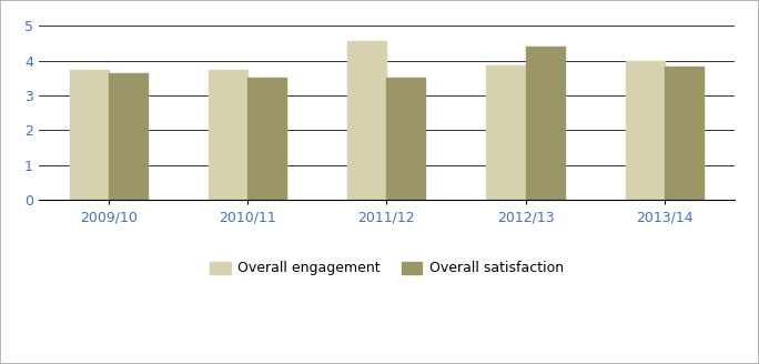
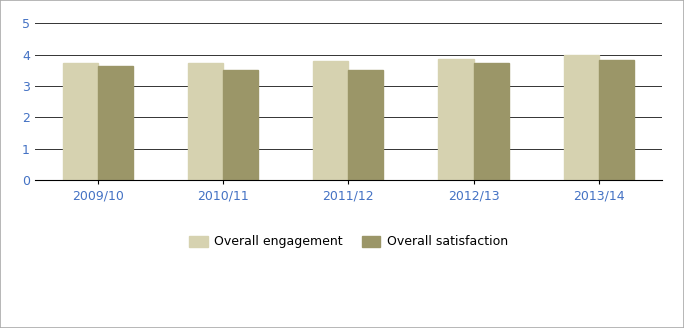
Overall engagement/2011/12: 4.55 -> 3.80
Overall satisfaction/2012/13: 4.40 -> 3.73
